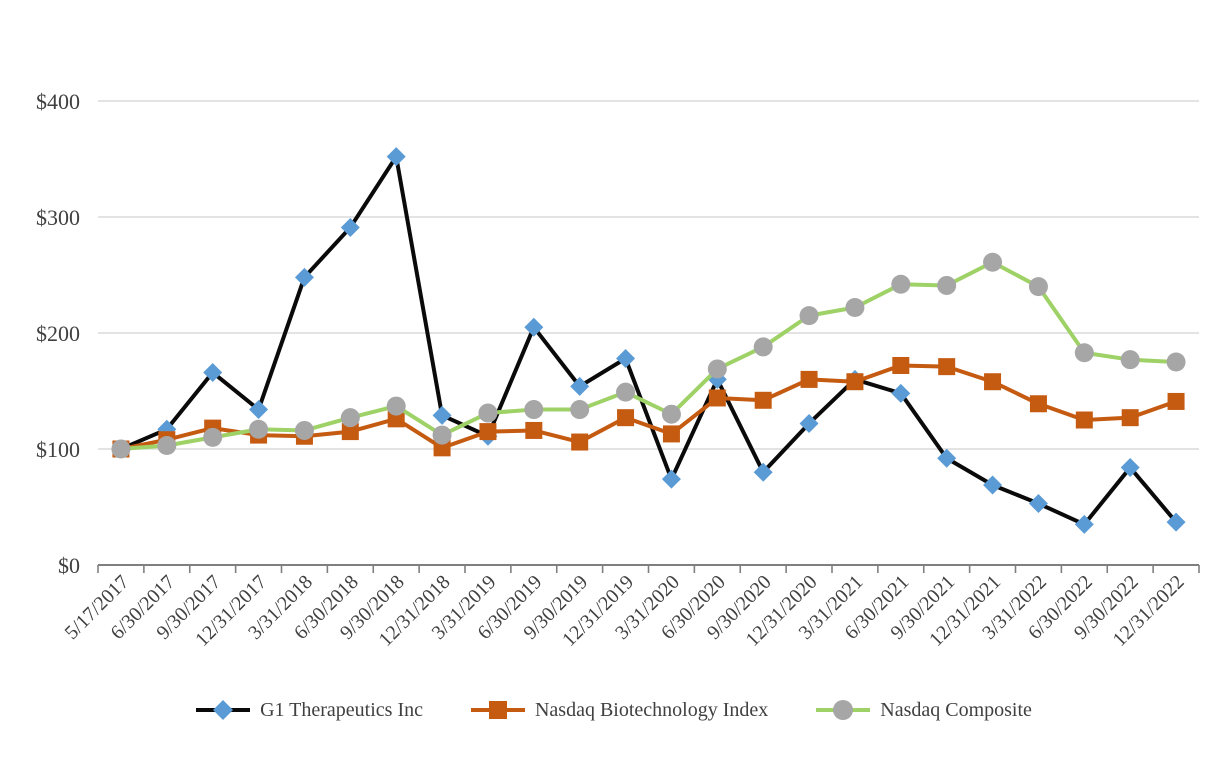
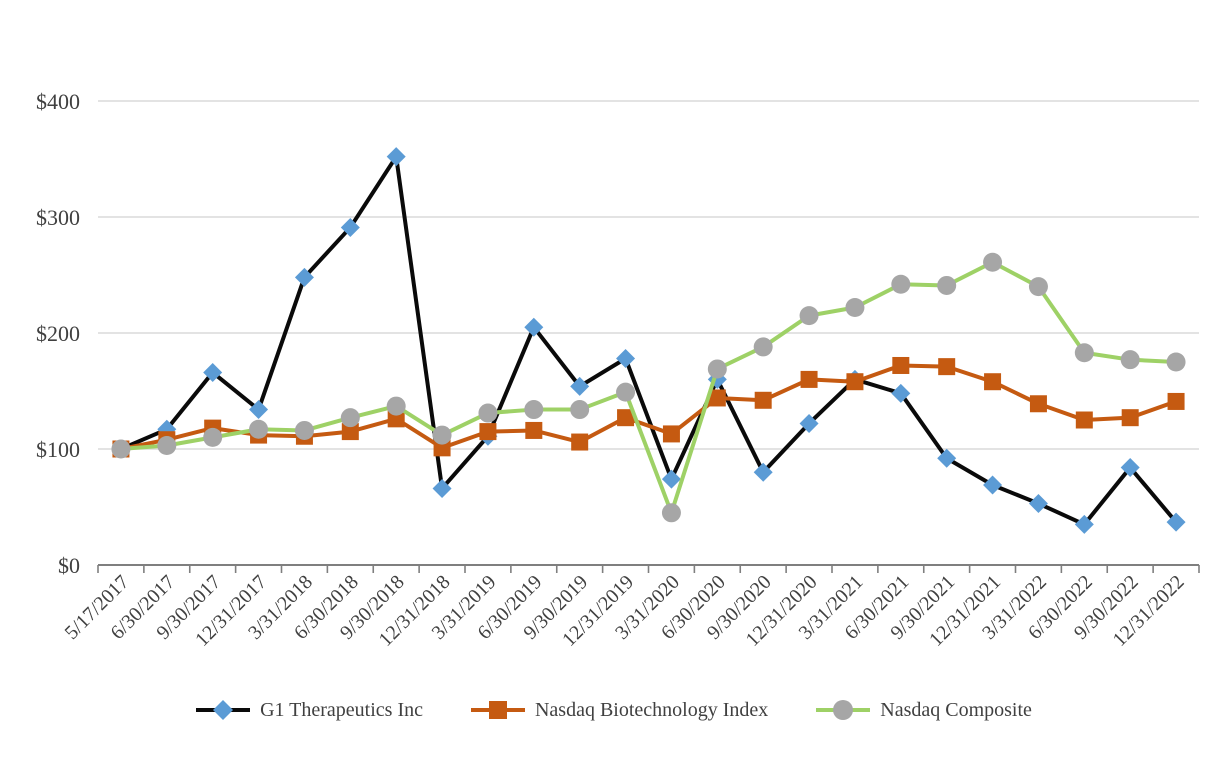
G1 Therapeutics Inc/12/31/2018: $129 -> $66
Nasdaq Composite/3/31/2020: $130 -> $45
